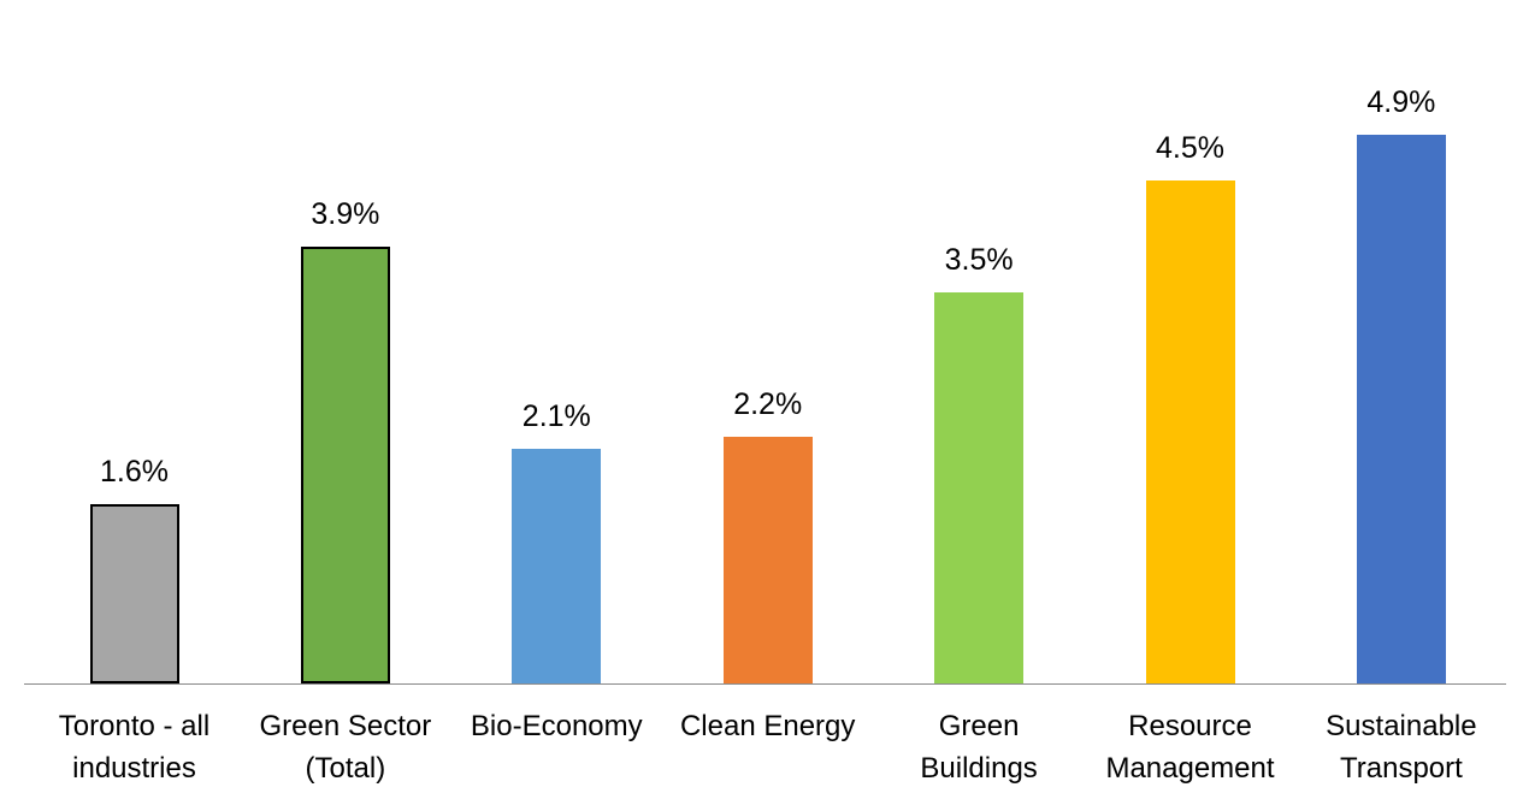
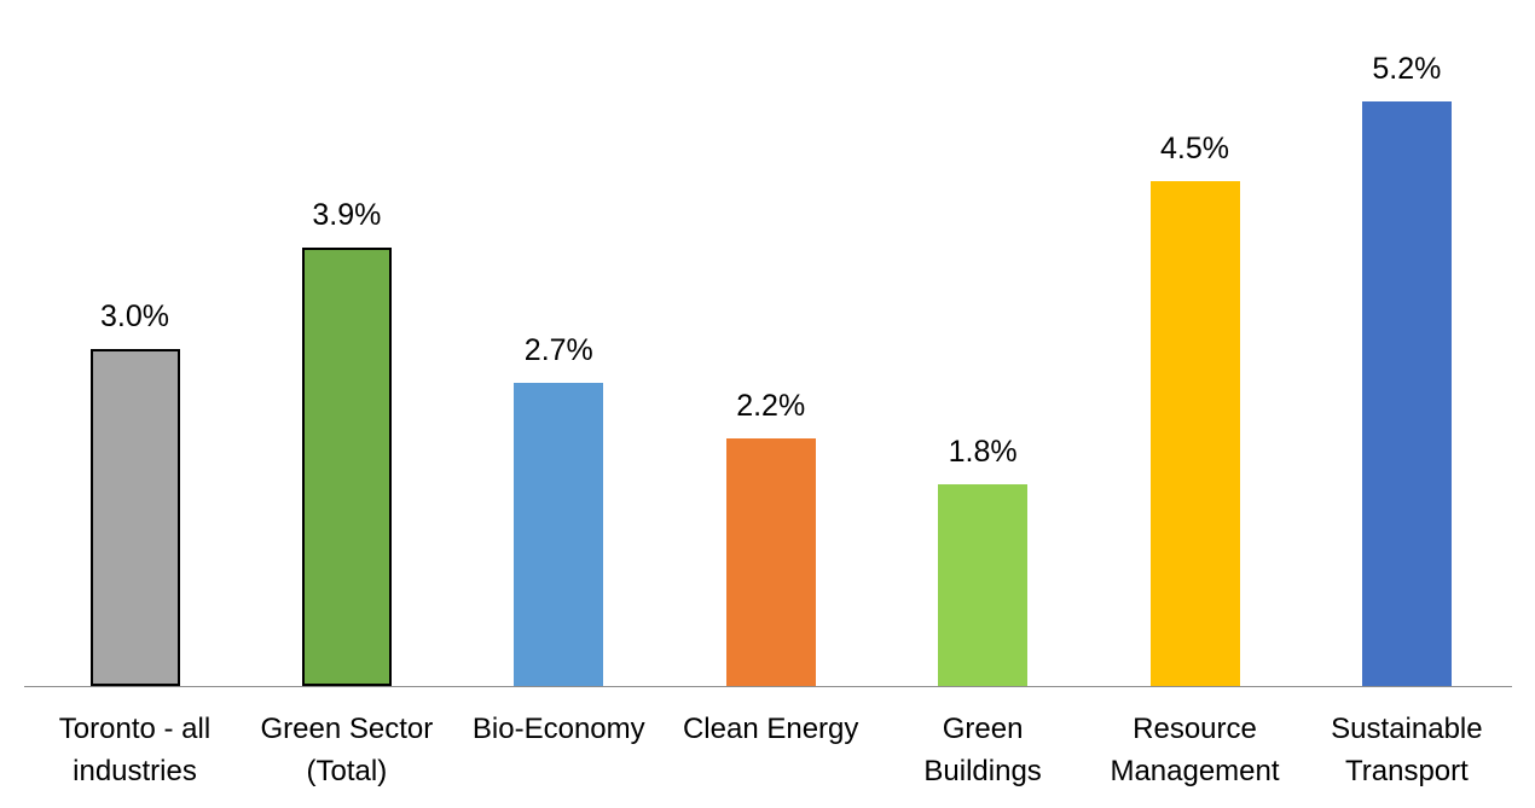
Toronto - all industries: 1.6% -> 3.0%
Bio-Economy: 2.1% -> 2.7%
Green Buildings: 3.5% -> 1.8%
Sustainable Transport: 4.9% -> 5.2%
